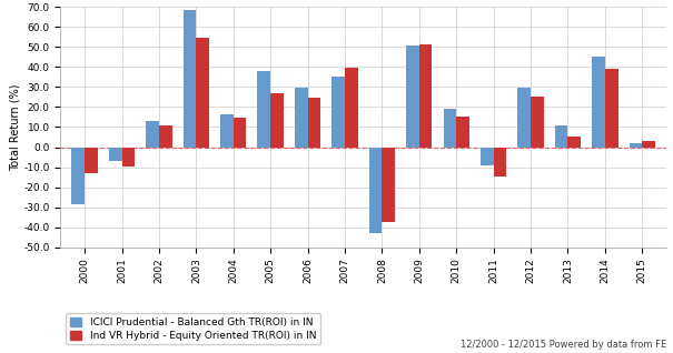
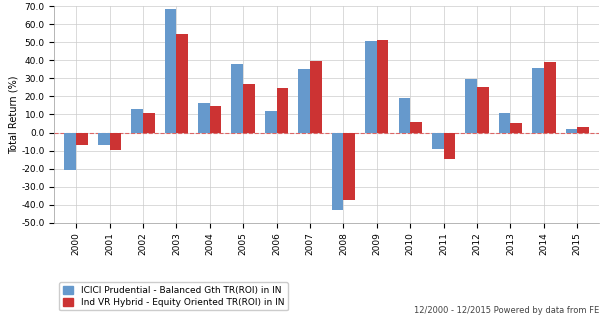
ICICI Prudential - Balanced Gth TR(ROI) in IN/2000: -28 -> -21
Ind VR Hybrid - Equity Oriented TR(ROI) in IN/2000: -13 -> -7
ICICI Prudential - Balanced Gth TR(ROI) in IN/2006: 30 -> 12
Ind VR Hybrid - Equity Oriented TR(ROI) in IN/2010: 16 -> 6
ICICI Prudential - Balanced Gth TR(ROI) in IN/2014: 45 -> 36
